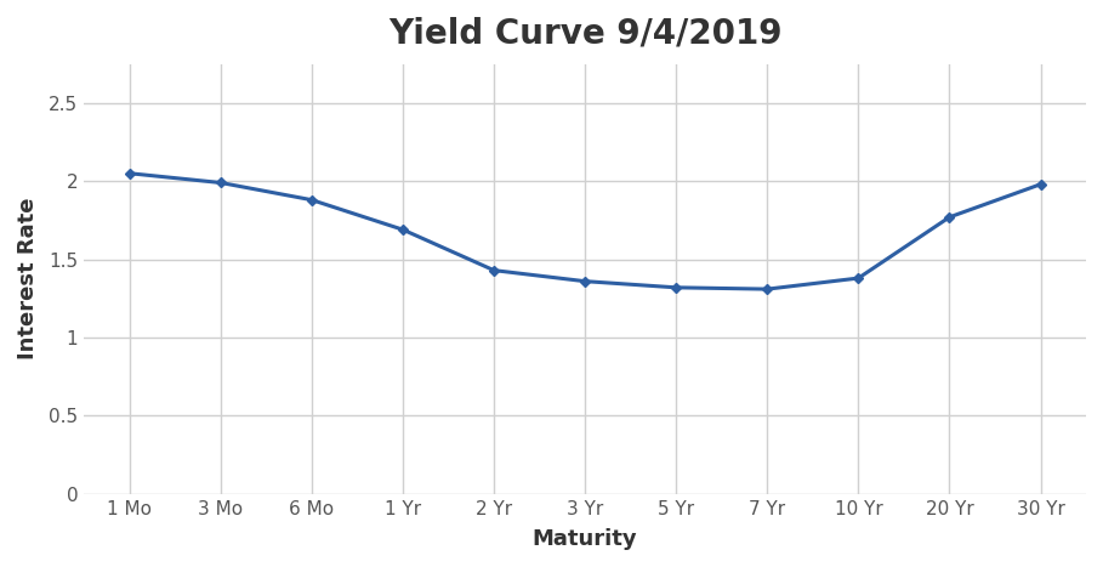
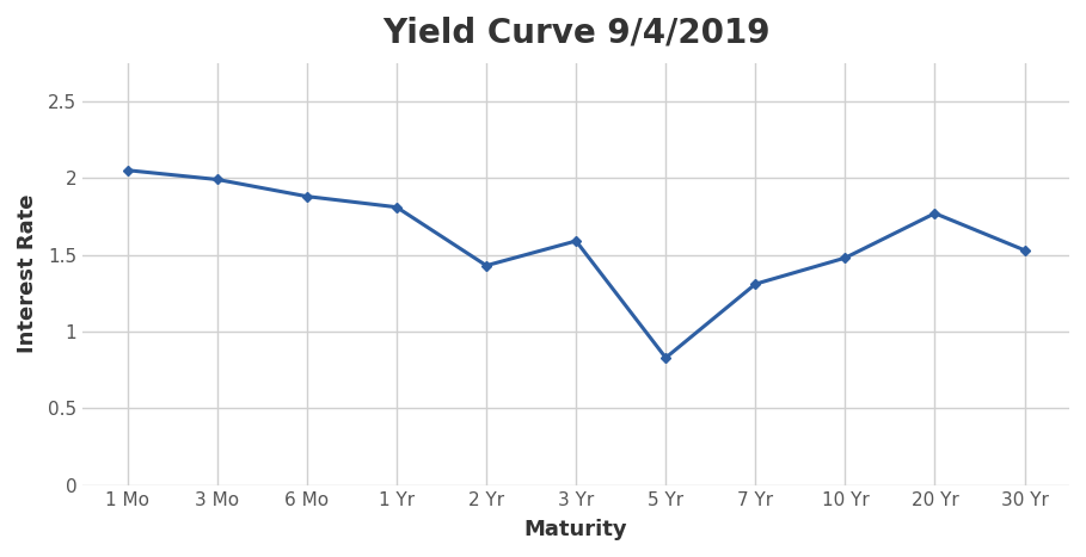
1 Yr: 1.69 -> 1.81
3 Yr: 1.36 -> 1.59
5 Yr: 1.32 -> 0.83
10 Yr: 1.38 -> 1.48
30 Yr: 1.98 -> 1.53
